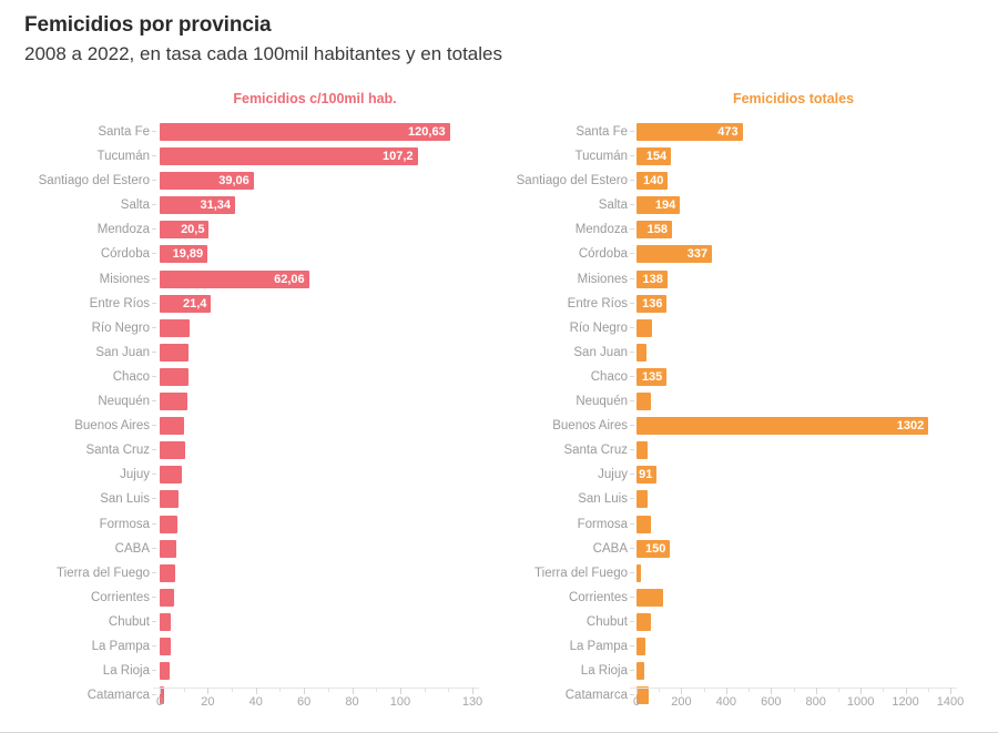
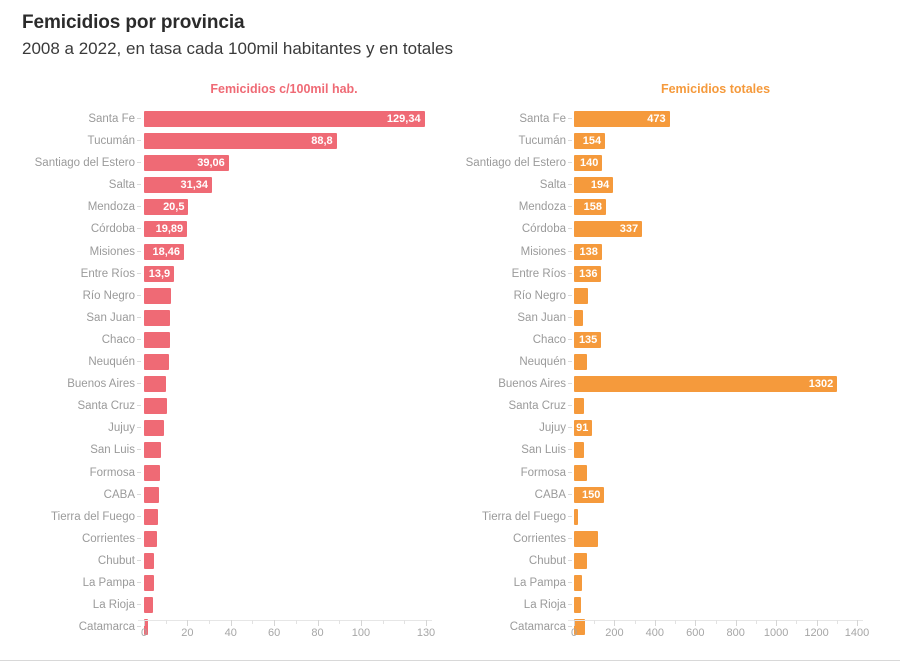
Femicidios c/100mil hab./Santa Fe: 120,63 -> 129,34
Femicidios c/100mil hab./Tucumán: 107,2 -> 88,8
Femicidios c/100mil hab./Misiones: 62,06 -> 18,46
Femicidios c/100mil hab./Entre Ríos: 21,4 -> 13,9
